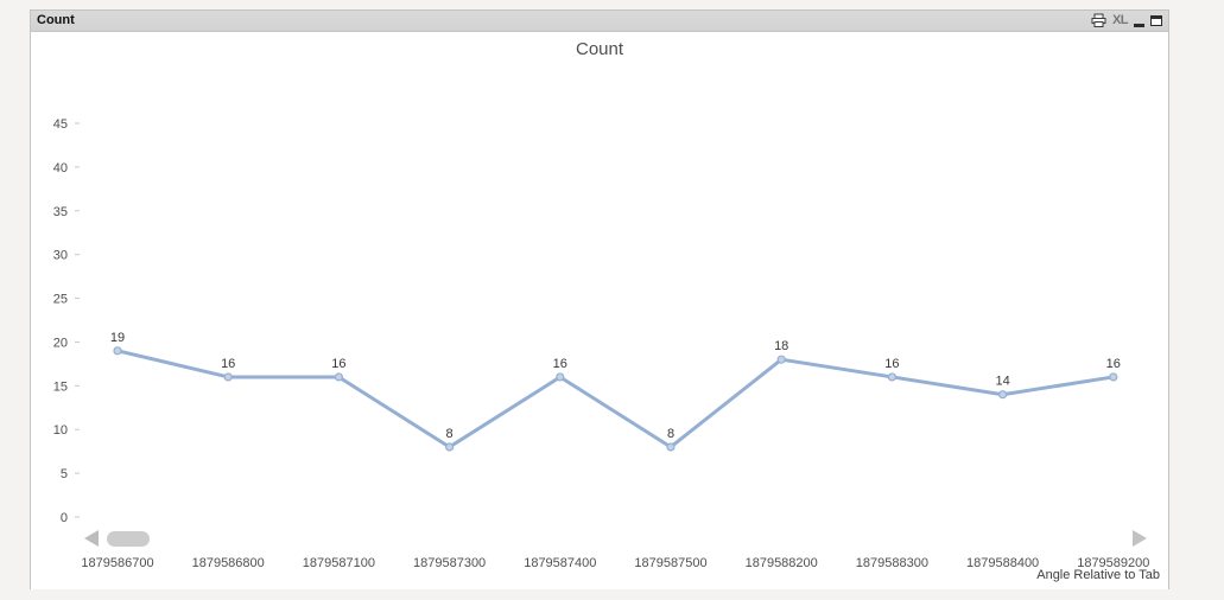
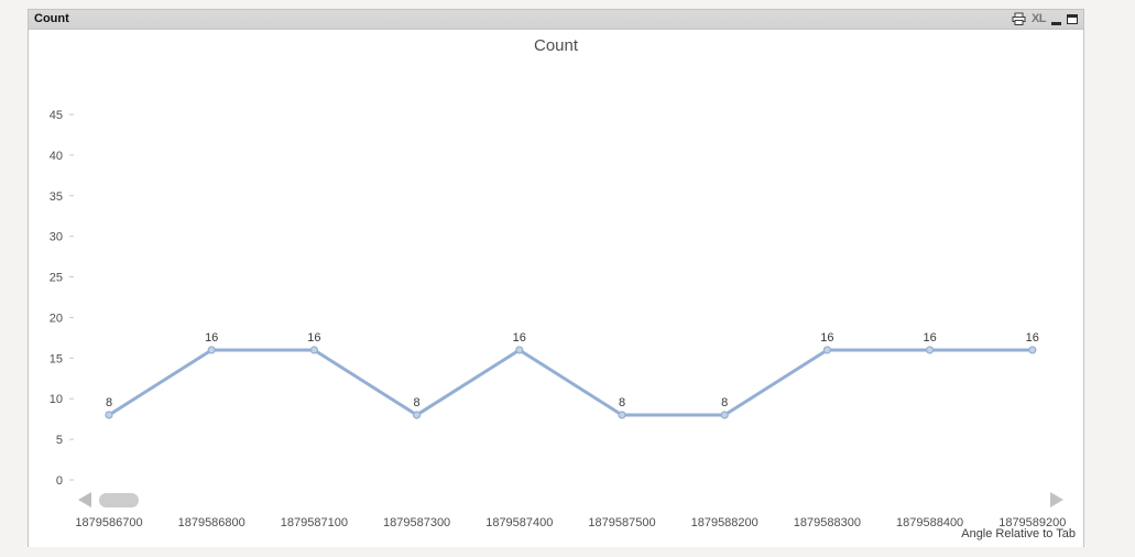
1879586700: 19 -> 8
1879588200: 18 -> 8
1879588400: 14 -> 16
